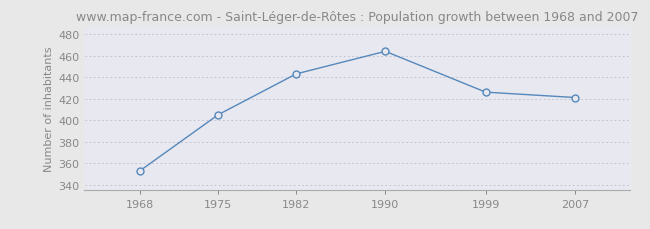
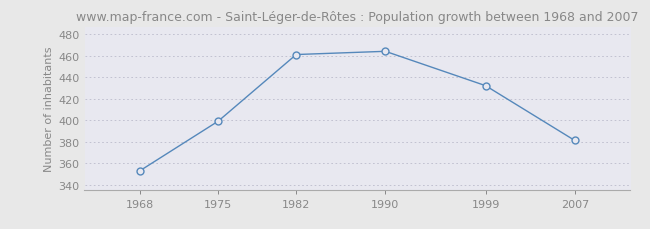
1975: 405 -> 399
1982: 443 -> 461
1999: 426 -> 432
2007: 421 -> 381
